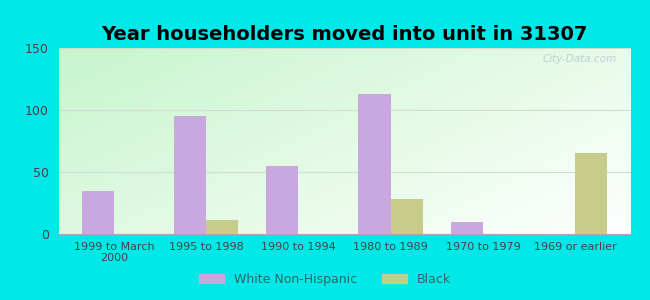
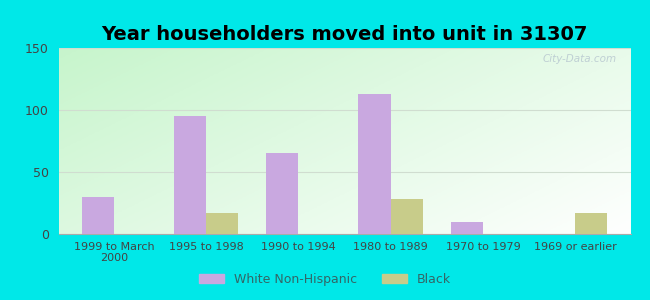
White Non-Hispanic/1999 to March 2000: 35 -> 30
Black/1995 to 1998: 11 -> 17
White Non-Hispanic/1990 to 1994: 55 -> 65
Black/1969 or earlier: 65 -> 17
